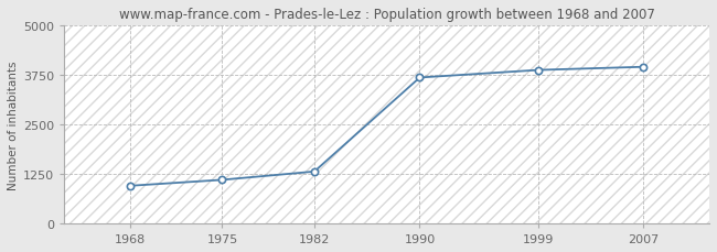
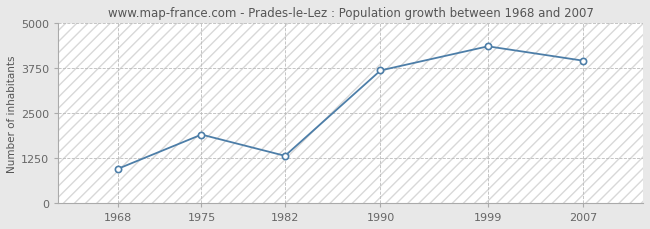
1975: 1100 -> 1900
1999: 3870 -> 4350
